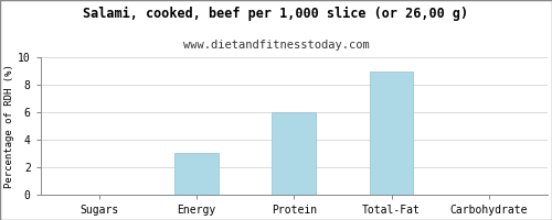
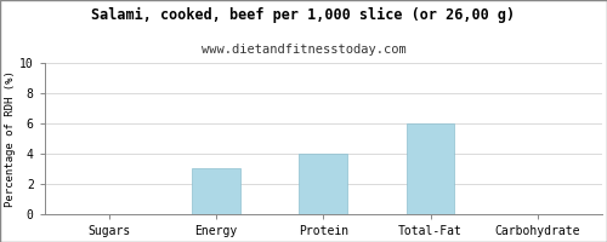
Protein: 6 -> 4
Total-Fat: 9 -> 6
